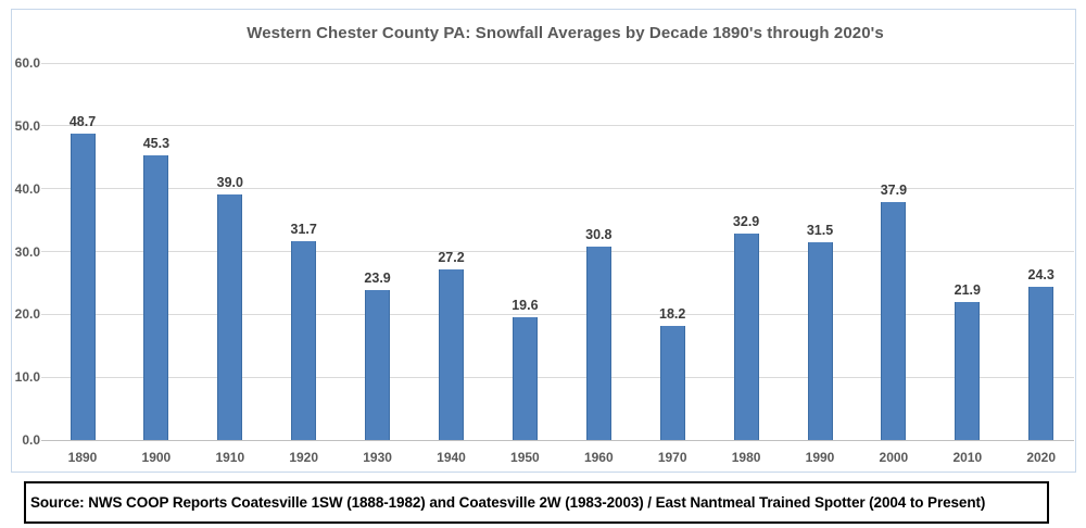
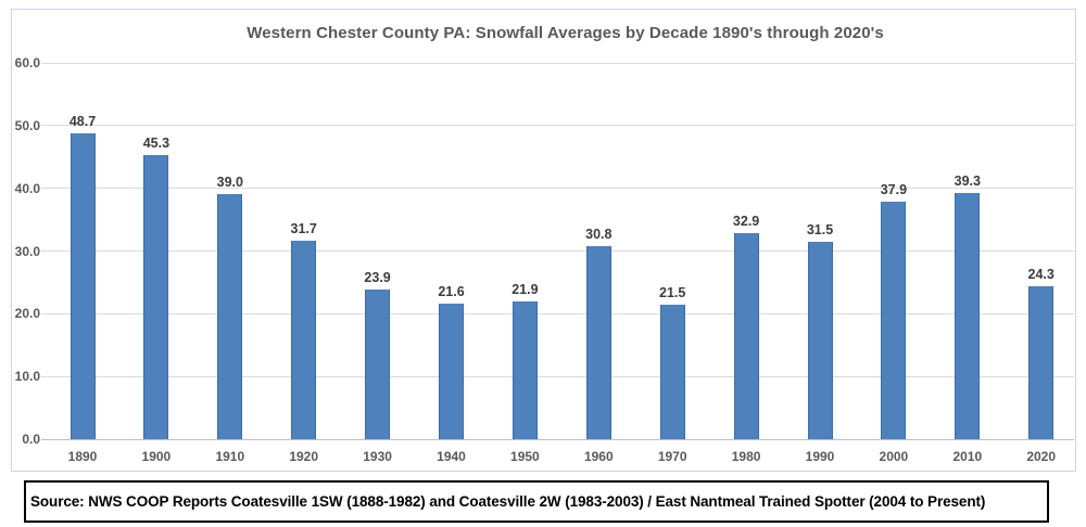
1940: 27.2 -> 21.6
1950: 19.6 -> 21.9
1970: 18.2 -> 21.5
2010: 21.9 -> 39.3
